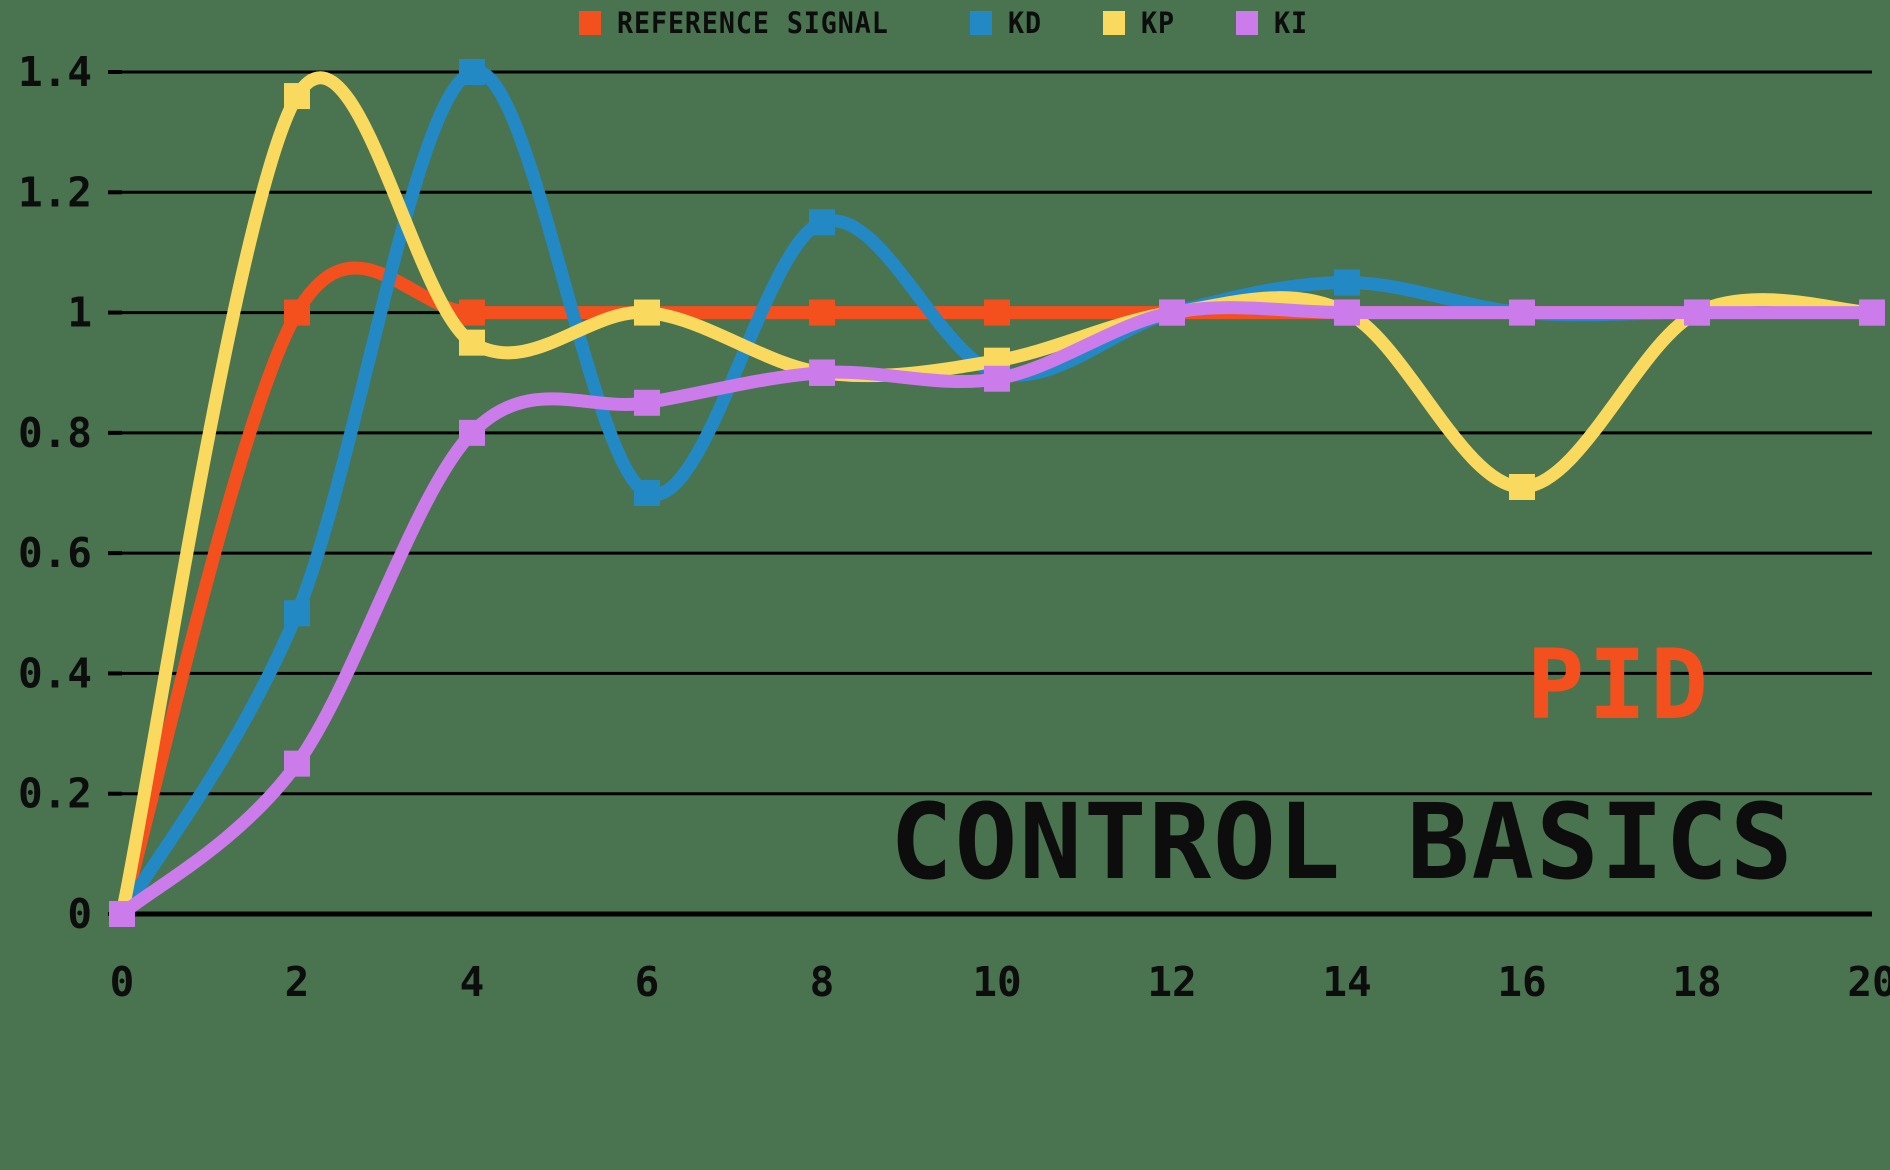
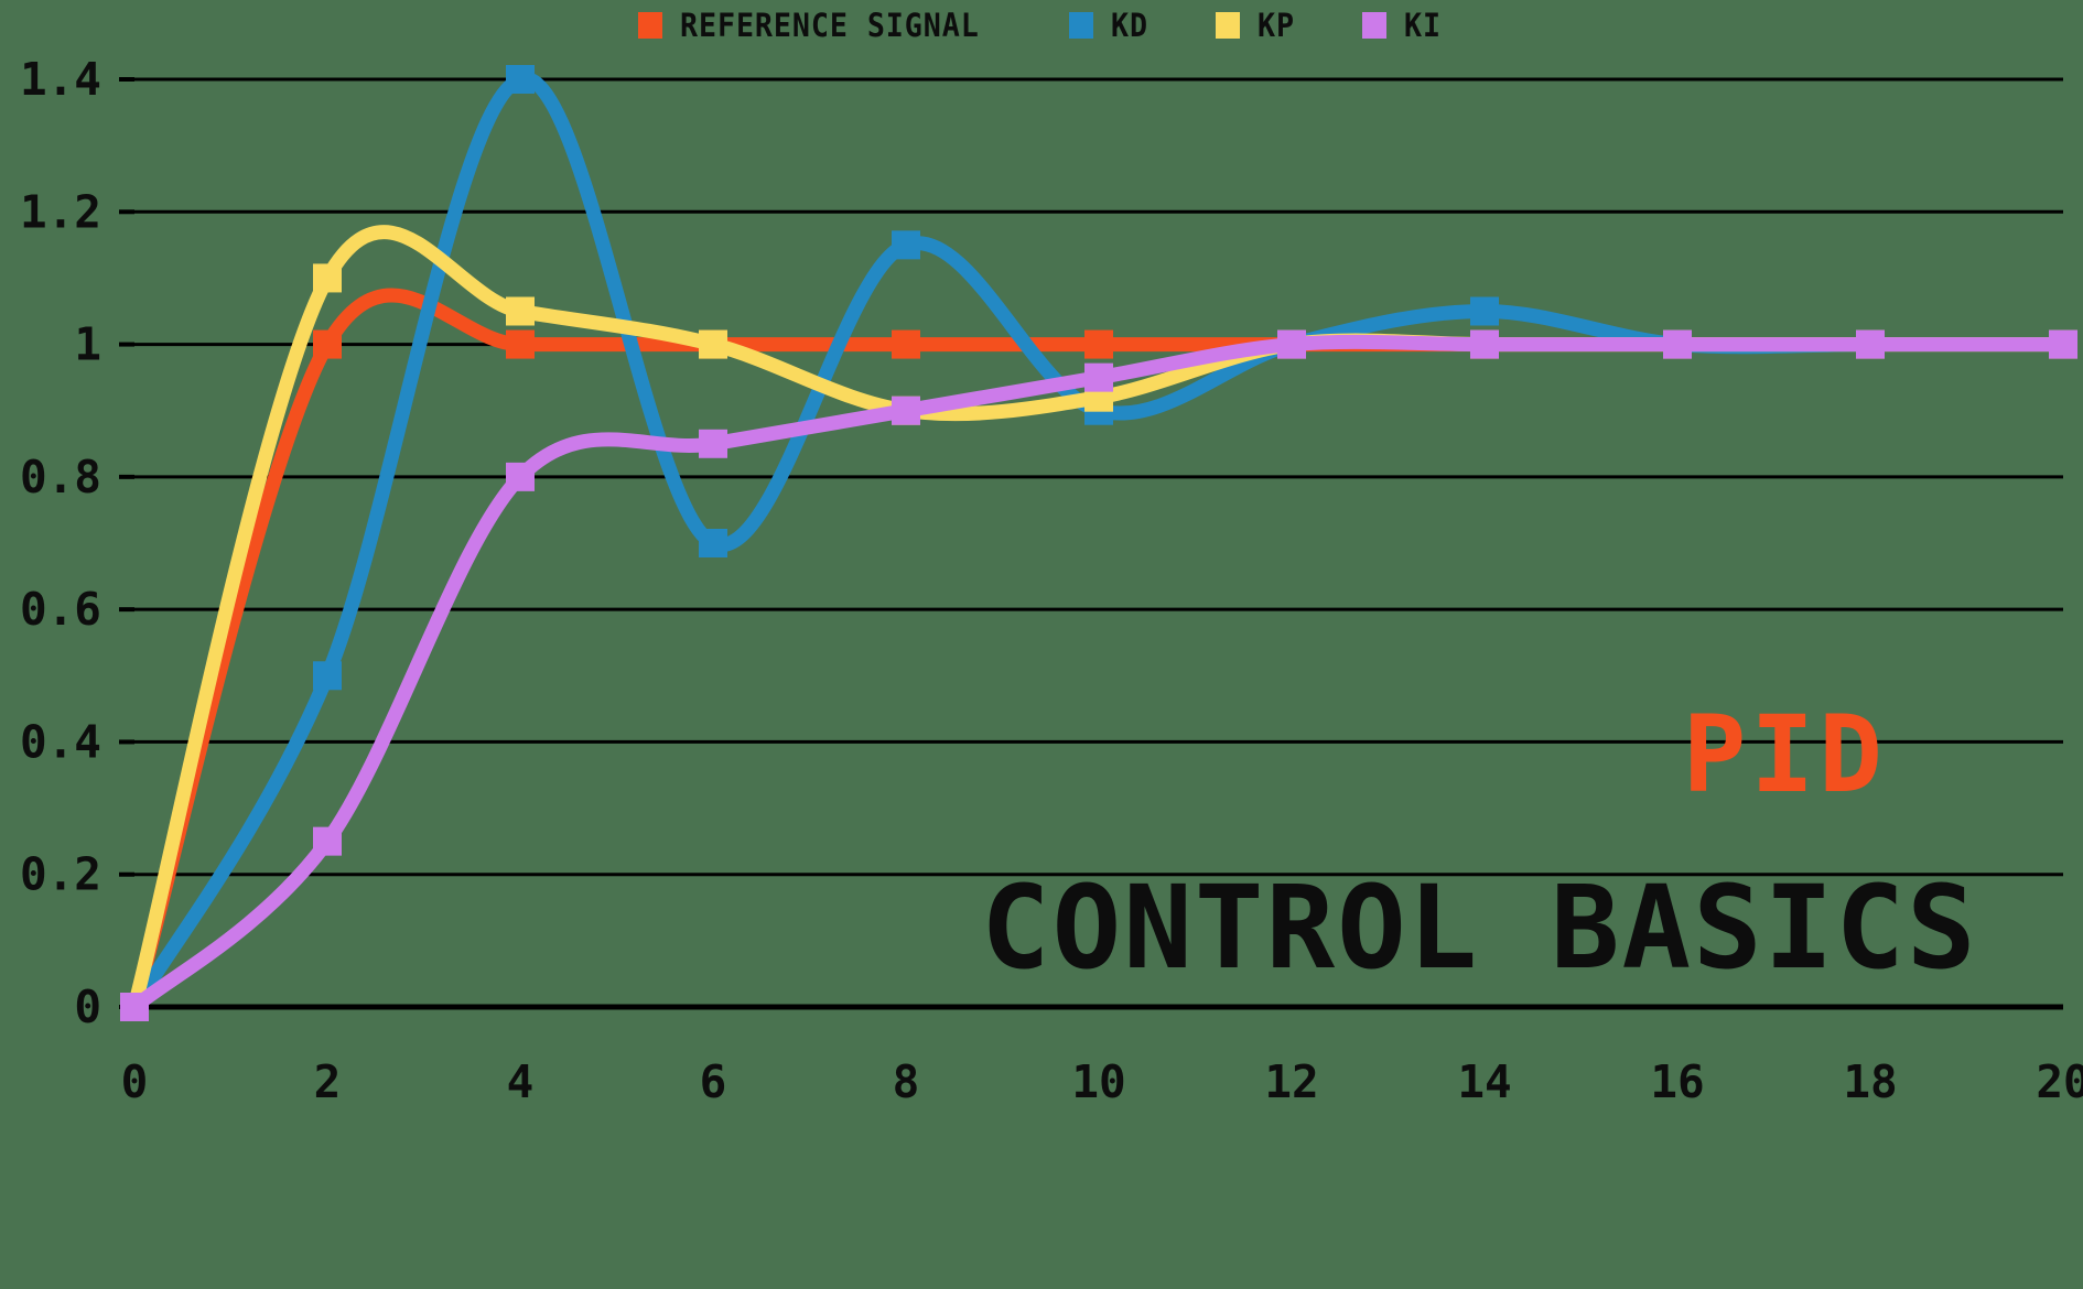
KP/2: 1.36 -> 1.10
KP/4: 0.95 -> 1.05
KI/10: 0.89 -> 0.95
KP/16: 0.71 -> 1.00
